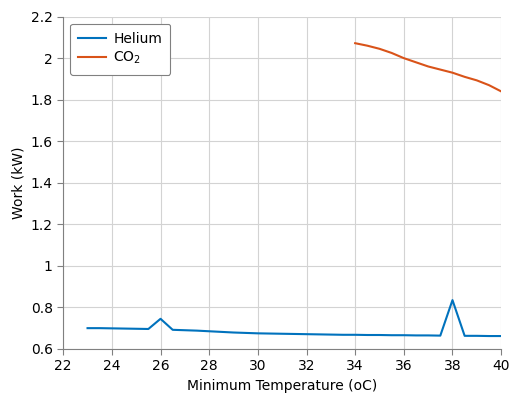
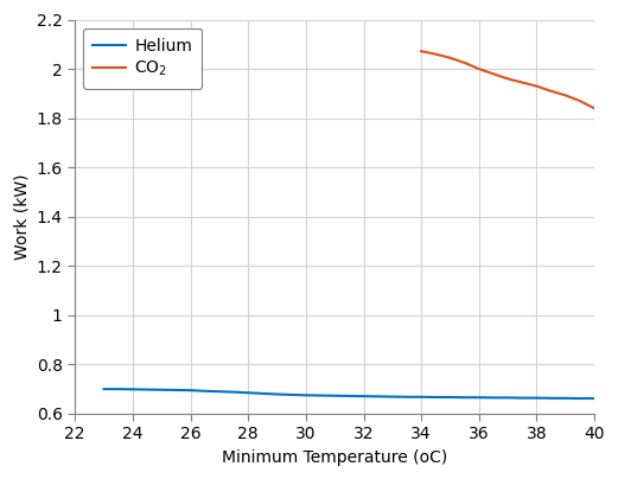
Helium/26: 0.745 -> 0.695
Helium/38: 0.835 -> 0.664
